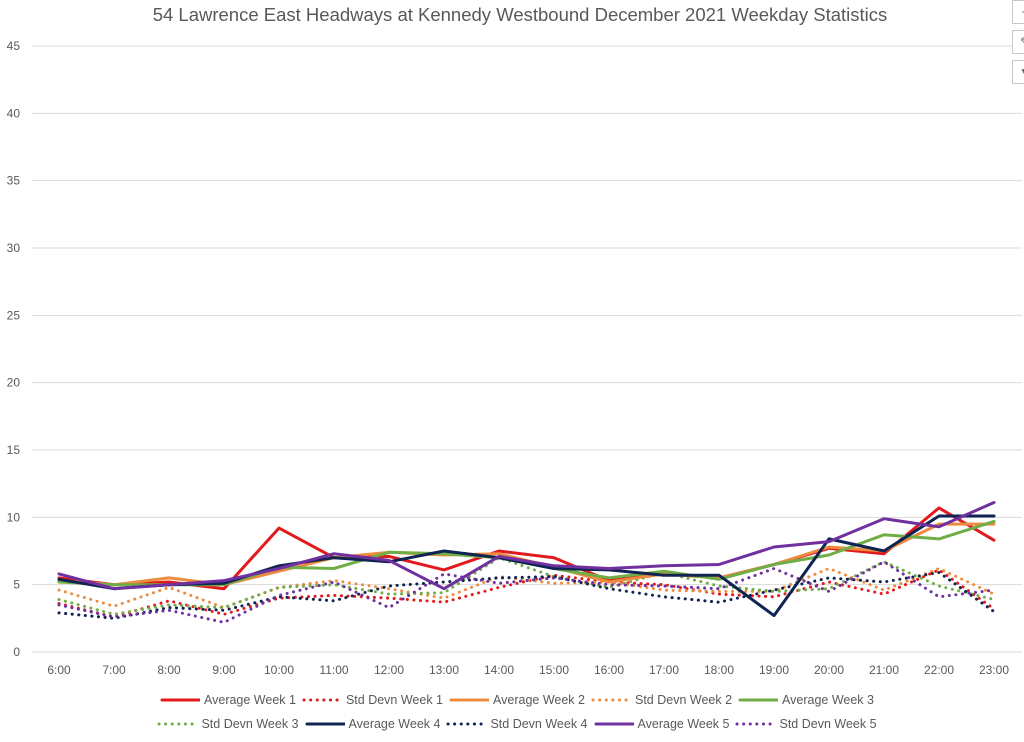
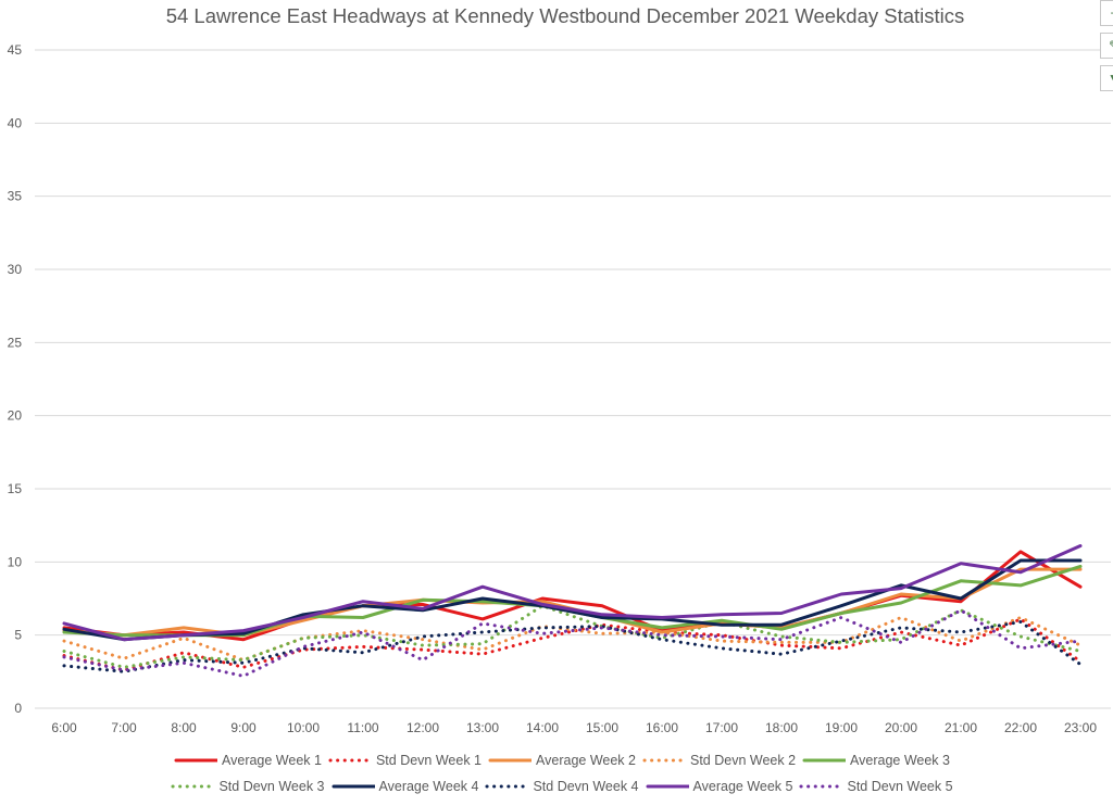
Average Week 1/10:00: 9.2 -> 6.1
Average Week 5/13:00: 4.7 -> 8.3
Average Week 4/19:00: 2.7 -> 7.0
